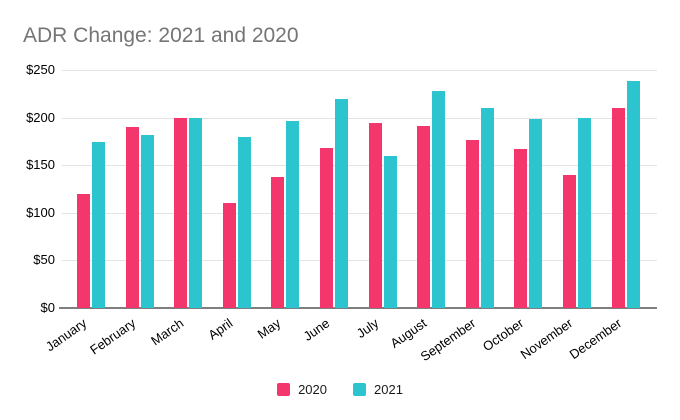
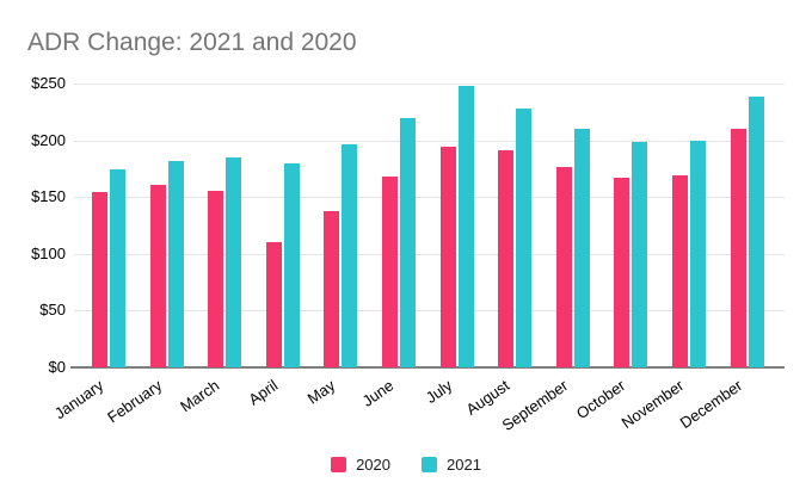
2020/January: $120 -> $150
2020/February: $190 -> $160
2020/March: $200 -> $160
2021/March: $200 -> $180
2021/July: $160 -> $250
2020/November: $140 -> $170
